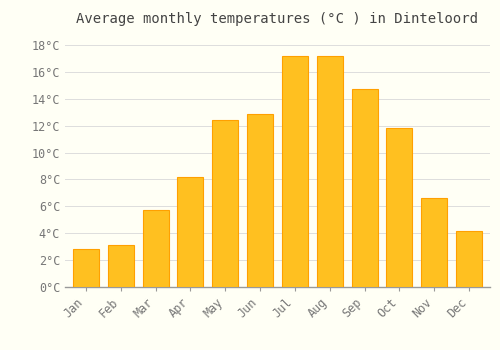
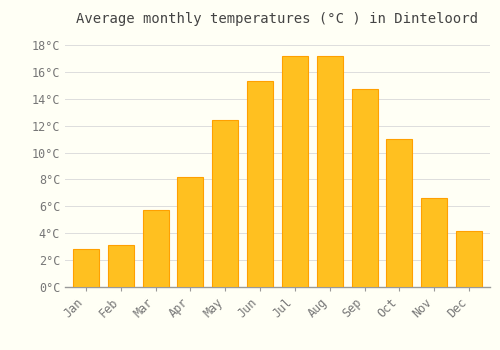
Jun: 12.9°C -> 15.3°C
Oct: 11.8°C -> 11.0°C
